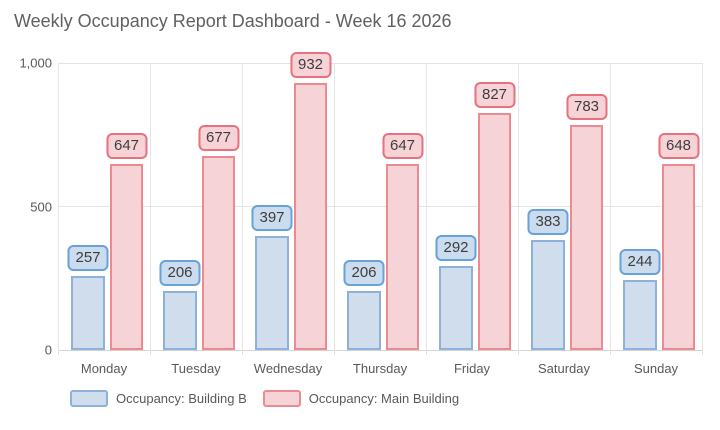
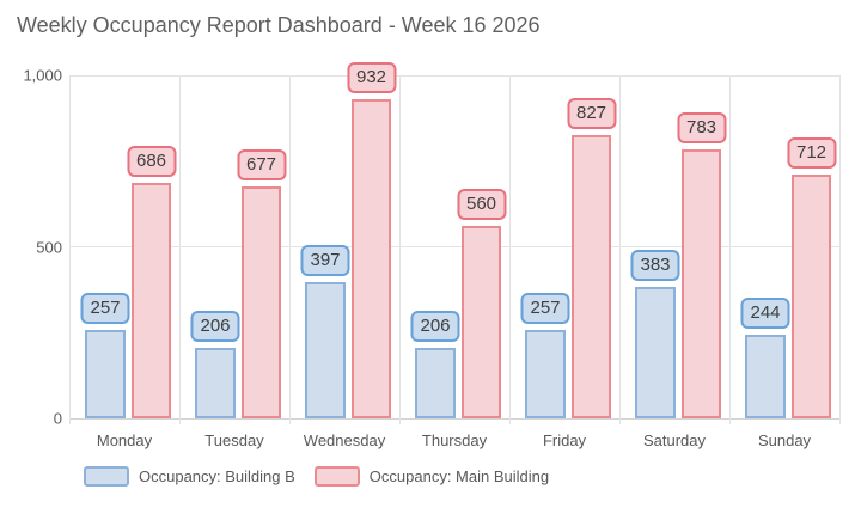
Occupancy: Main Building/Monday: 647 -> 686
Occupancy: Main Building/Thursday: 647 -> 560
Occupancy: Building B/Friday: 292 -> 257
Occupancy: Main Building/Sunday: 648 -> 712
